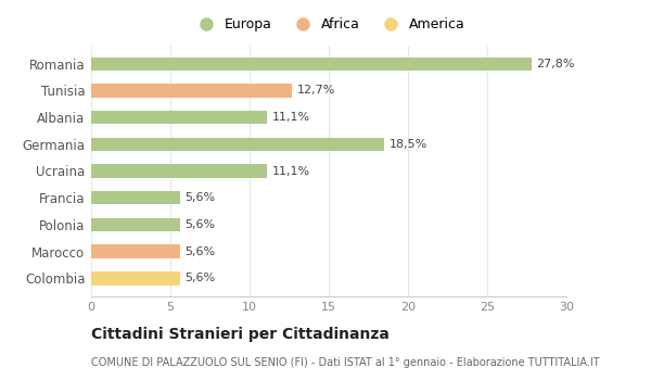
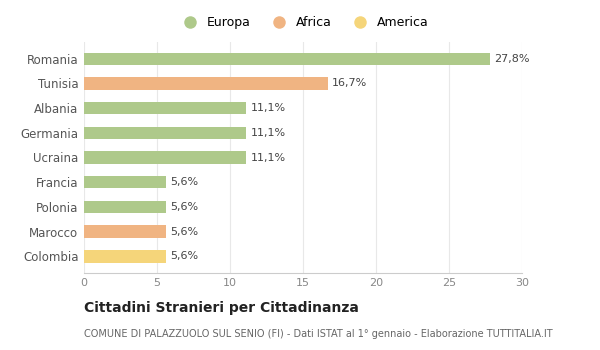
Tunisia: 12,7% -> 16,7%
Germania: 18,5% -> 11,1%
